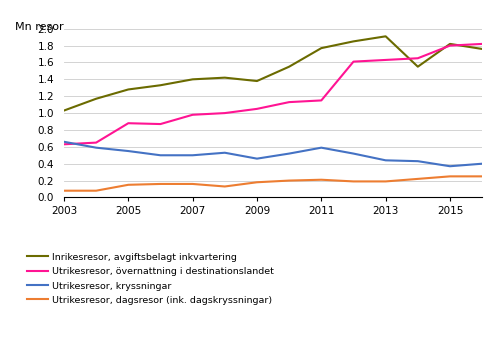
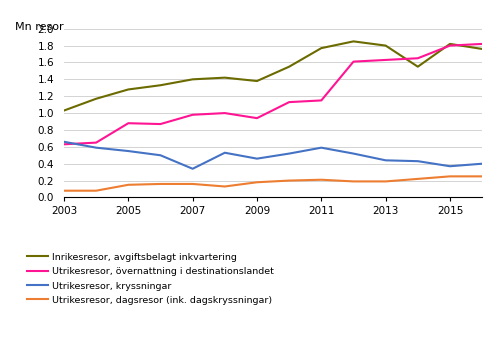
Utrikesresor, kryssningar/2007: 0.50 -> 0.34
Utrikesresor, övernattning i destinationslandet/2009: 1.05 -> 0.94
Inrikesresor, avgiftsbelagt inkvartering/2013: 1.91 -> 1.80
